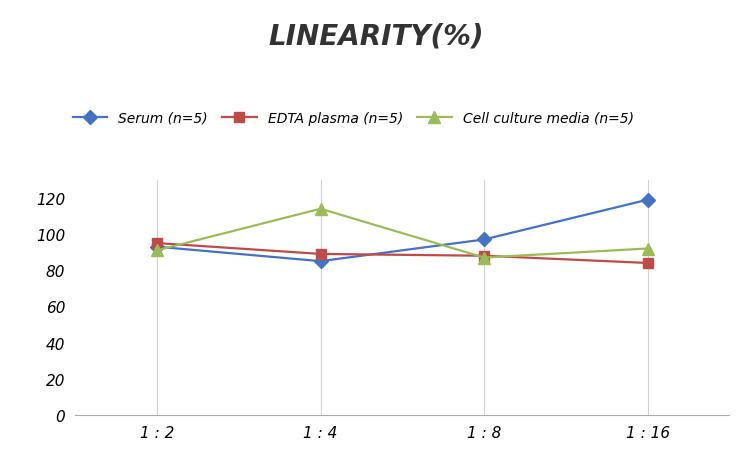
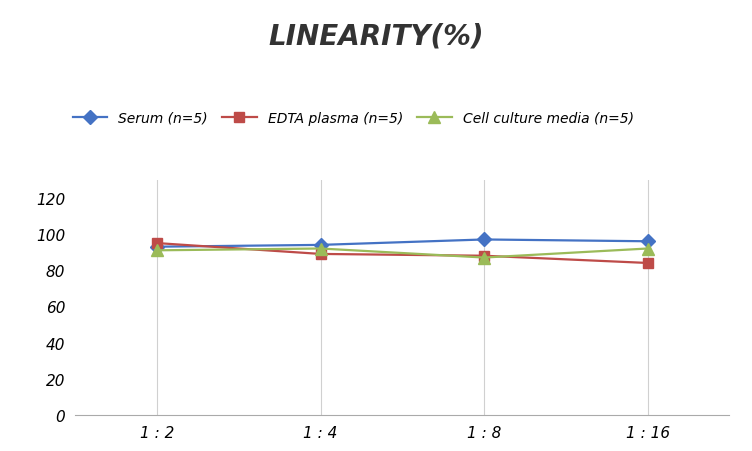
Serum (n=5)/1 : 4: 85 -> 94
Cell culture media (n=5)/1 : 4: 114 -> 92
Serum (n=5)/1 : 16: 119 -> 96
